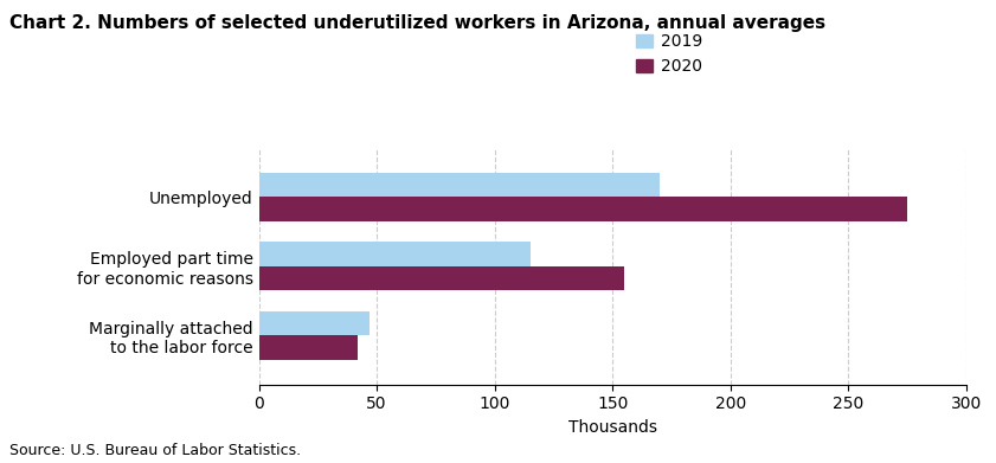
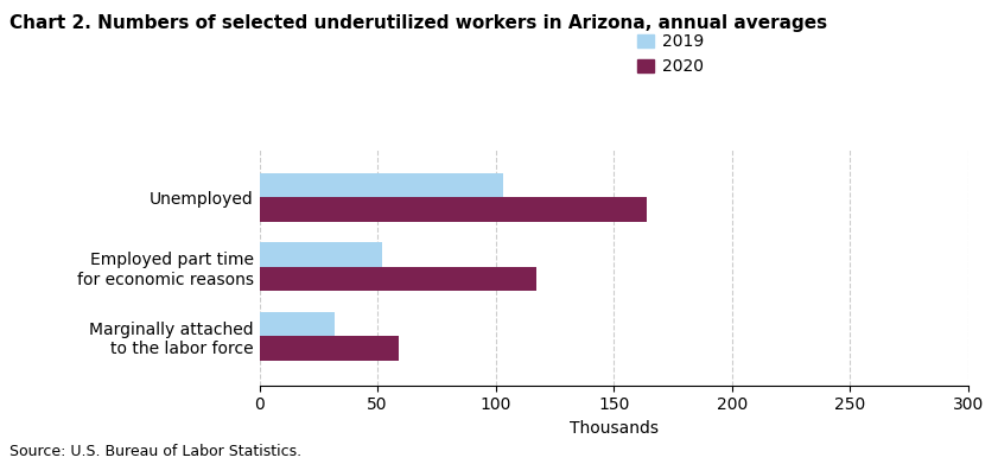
2019/Unemployed: 170 -> 103
2020/Unemployed: 275 -> 164
2019/Employed part time for economic reasons: 115 -> 52
2020/Employed part time for economic reasons: 155 -> 117
2019/Marginally attached to the labor force: 47 -> 32
2020/Marginally attached to the labor force: 42 -> 59
